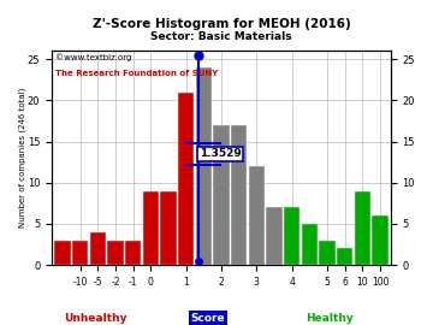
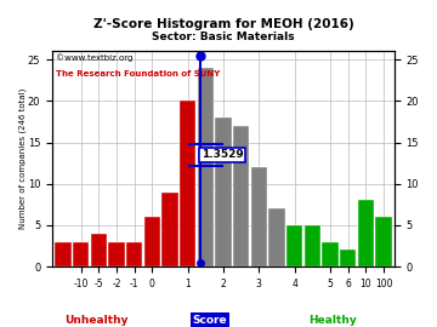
0: 9 -> 6
1: 21 -> 20
2: 17 -> 18
4: 7 -> 5
10: 9 -> 8
